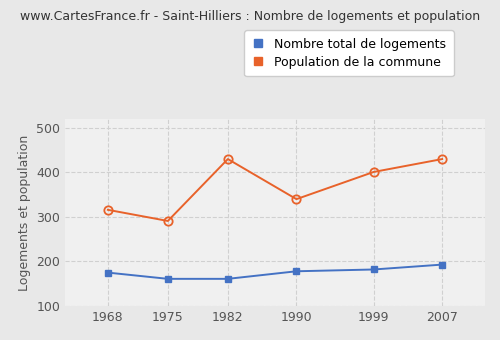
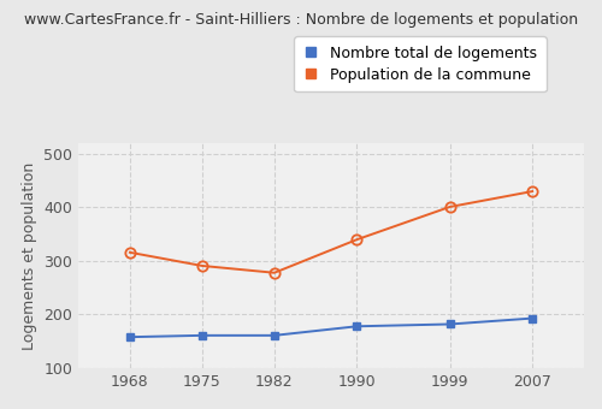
Nombre total de logements/1968: 175 -> 158
Population de la commune/1982: 430 -> 278
